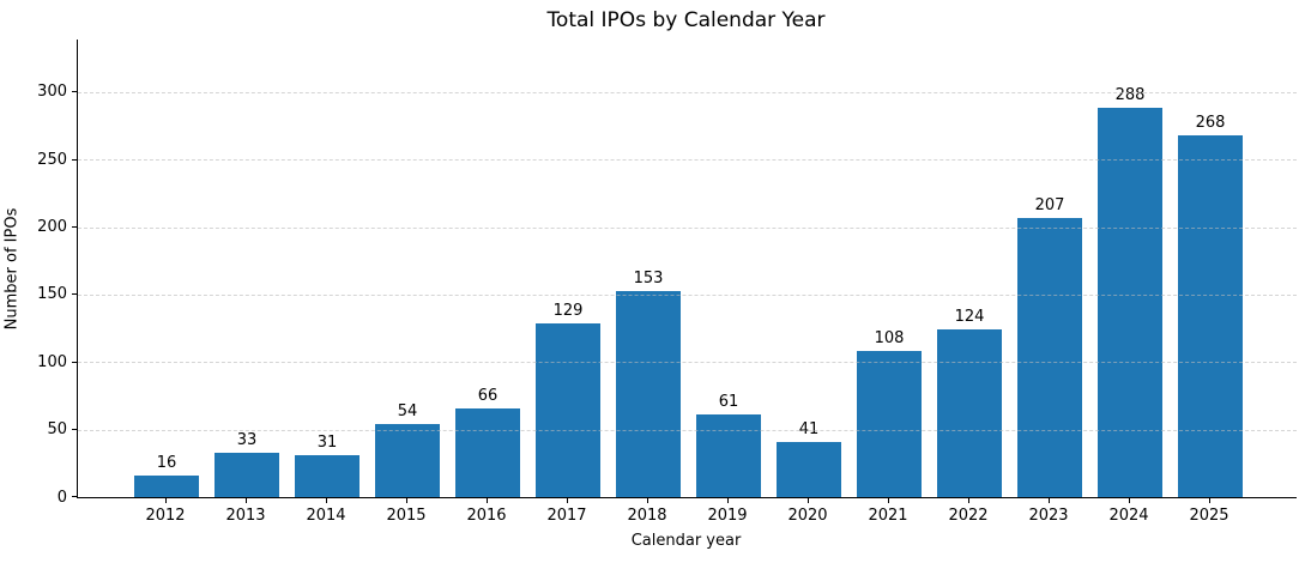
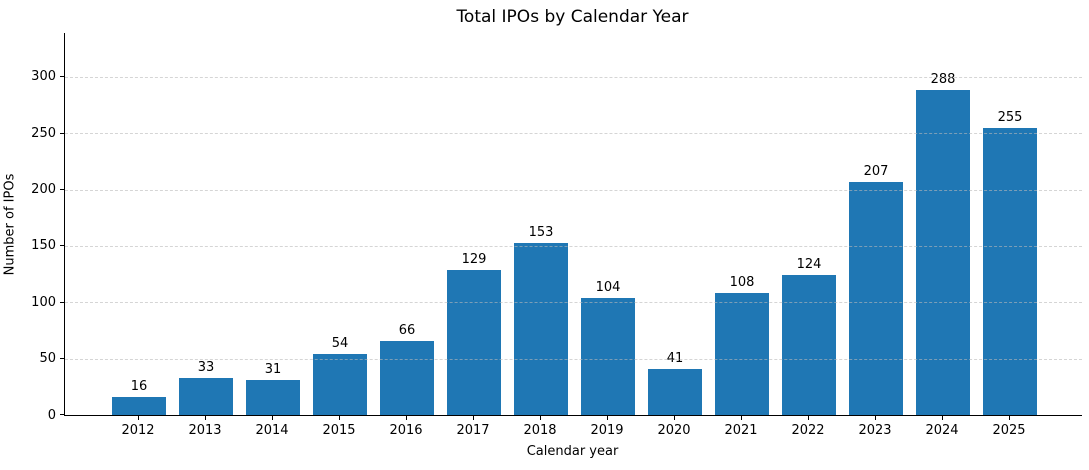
2019: 61 -> 104
2025: 268 -> 255
